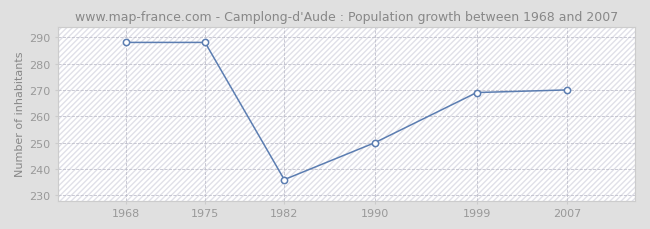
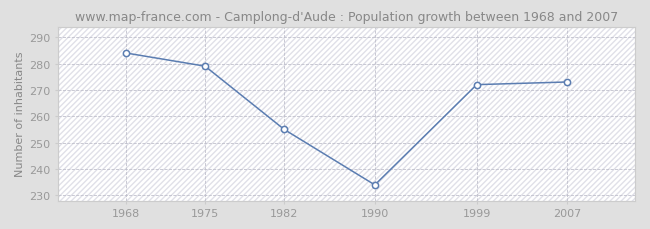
1968: 288 -> 284
1975: 288 -> 279
1982: 236 -> 255
1990: 250 -> 234
1999: 269 -> 272
2007: 270 -> 273
